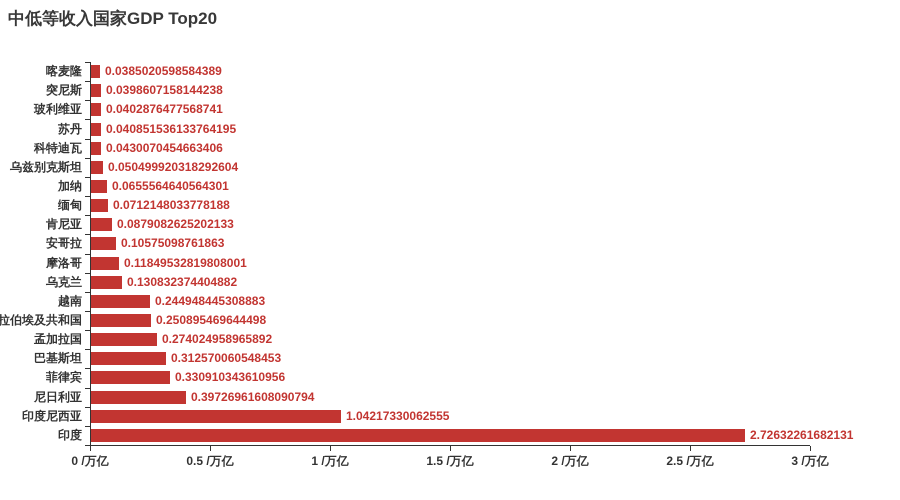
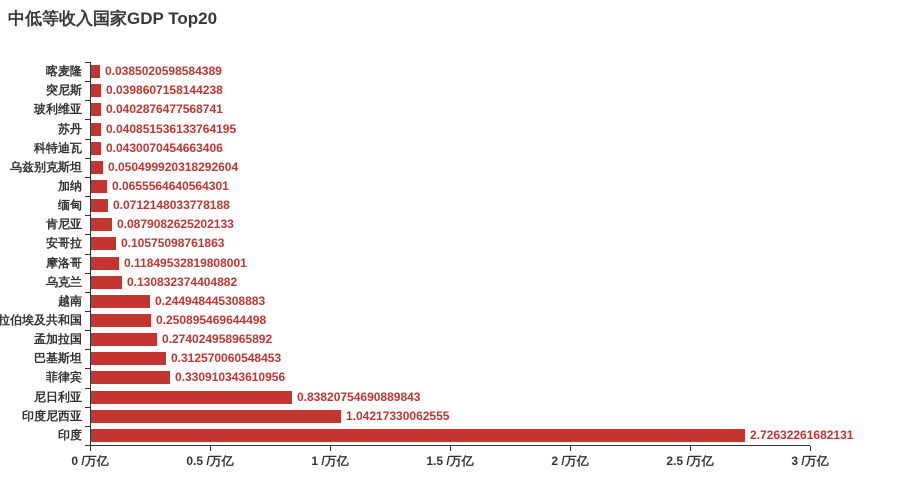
尼日利亚: 0.39726961608090794 -> 0.83820754690889843
